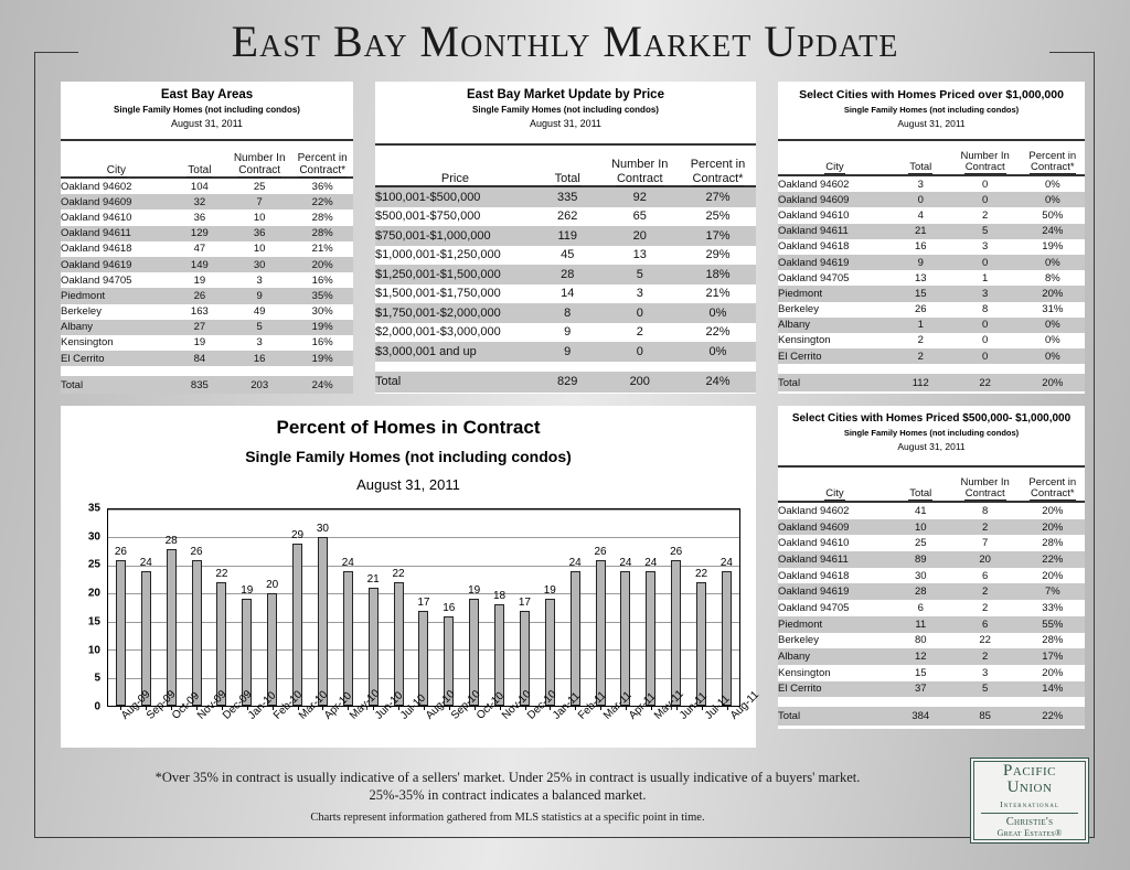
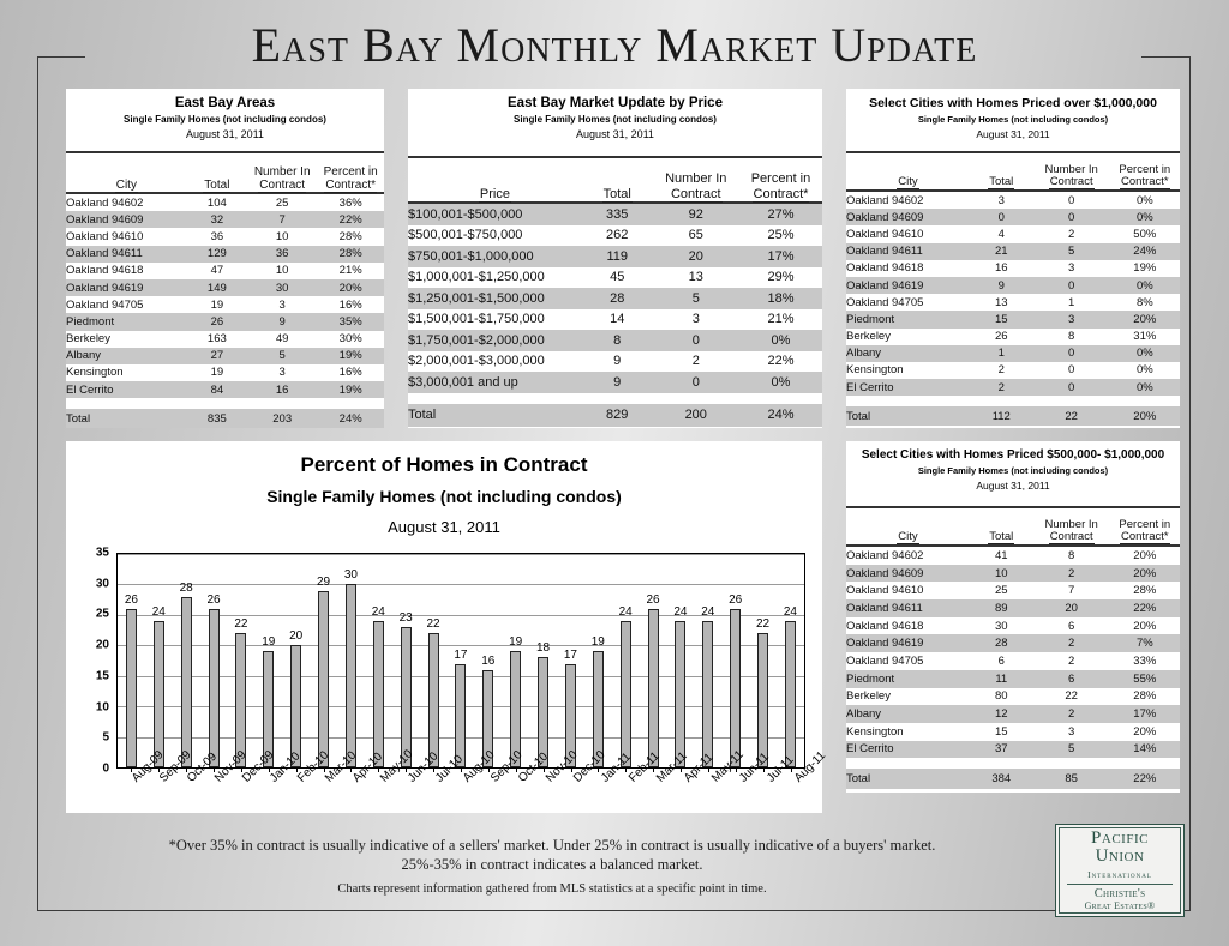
Jun-10: 21 -> 23
